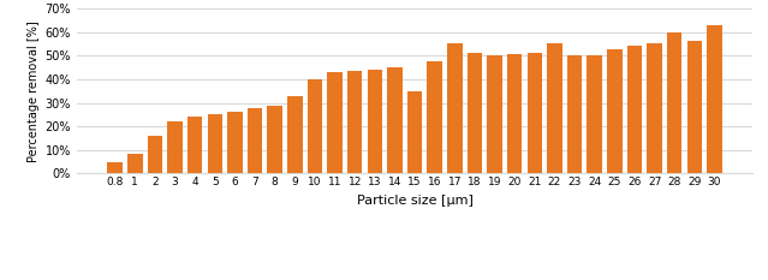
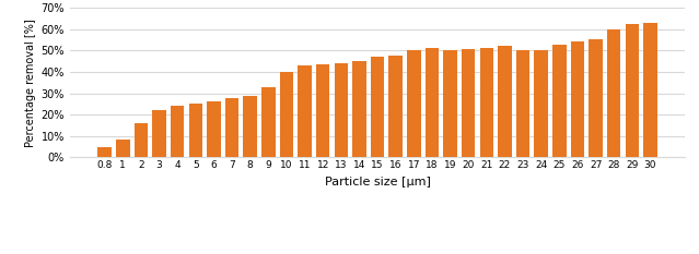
15: 35% -> 47%
17: 55% -> 50%
22: 55% -> 52%
29: 56% -> 62%
